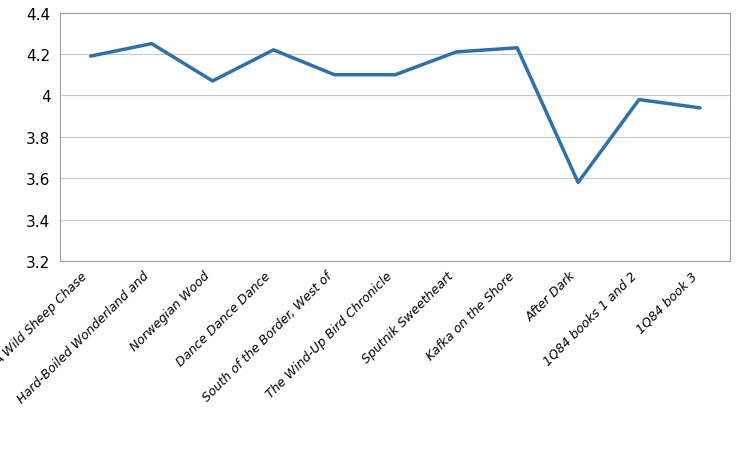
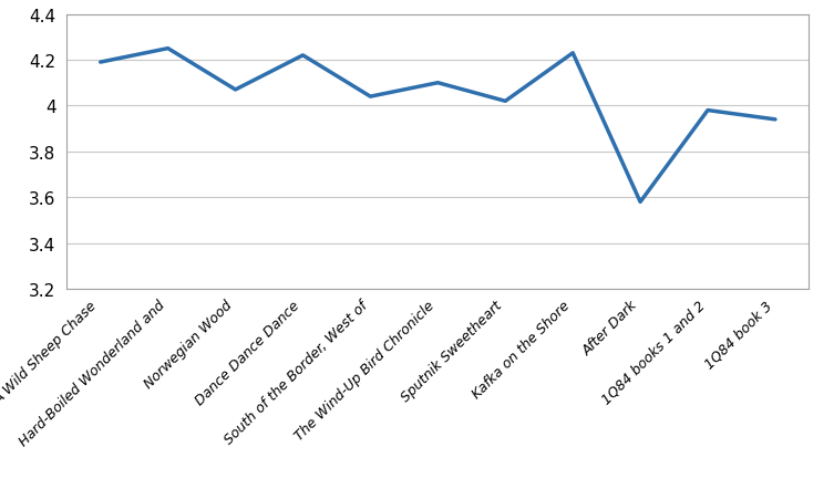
South of the Border, West of: 4.10 -> 4.04
Sputnik Sweetheart: 4.21 -> 4.02
